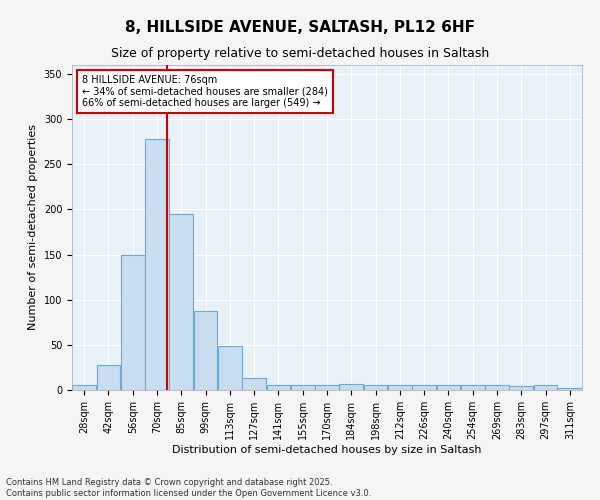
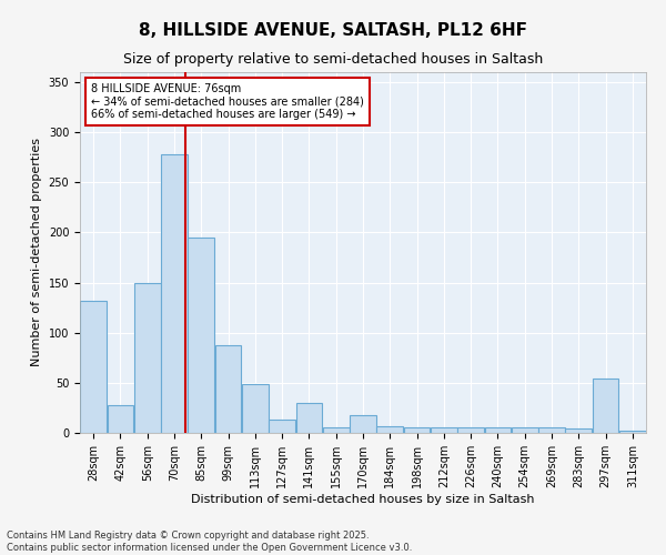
28sqm: 5 -> 132
141sqm: 5 -> 30
170sqm: 5 -> 18
297sqm: 5 -> 54
